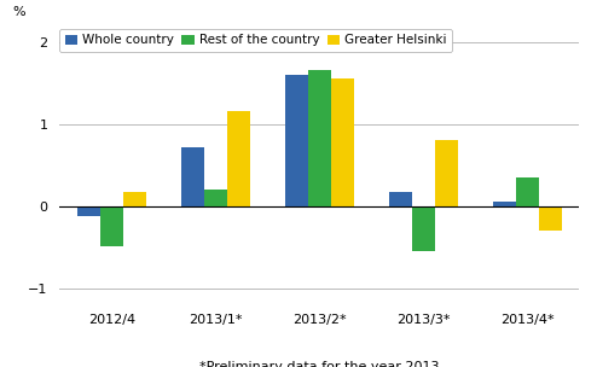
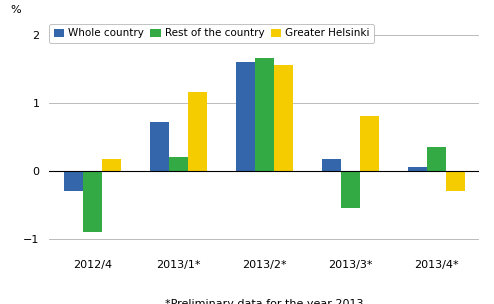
Whole country/2012/4: -0.12 -> -0.30
Rest of the country/2012/4: -0.48 -> -0.90
